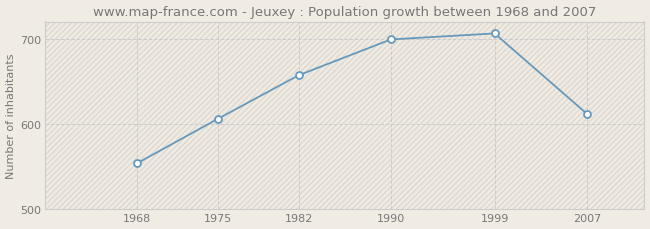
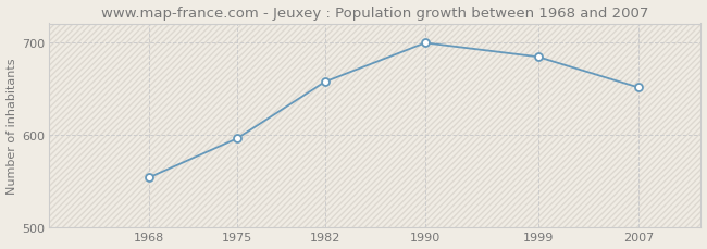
1975: 606 -> 596
1999: 706 -> 684
2007: 612 -> 651
